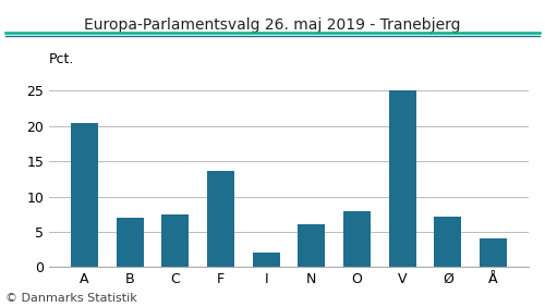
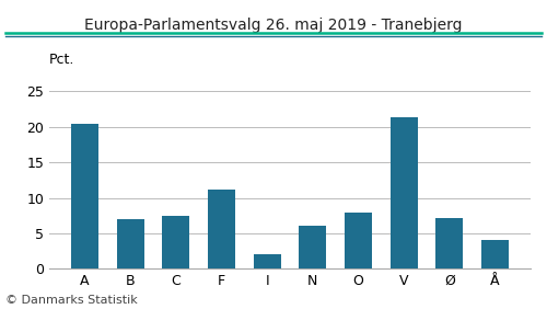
F: 13.7 -> 11.2
V: 25.0 -> 21.4
